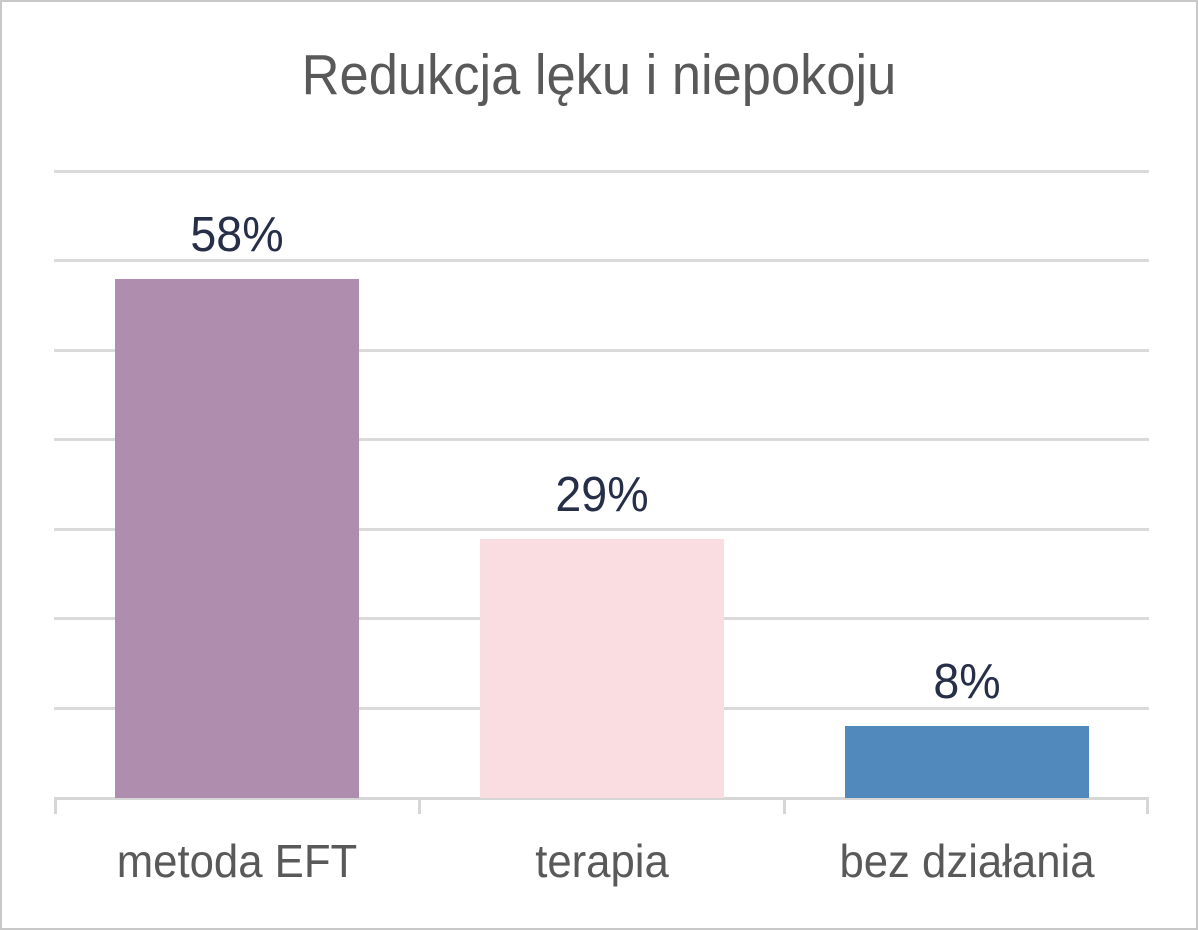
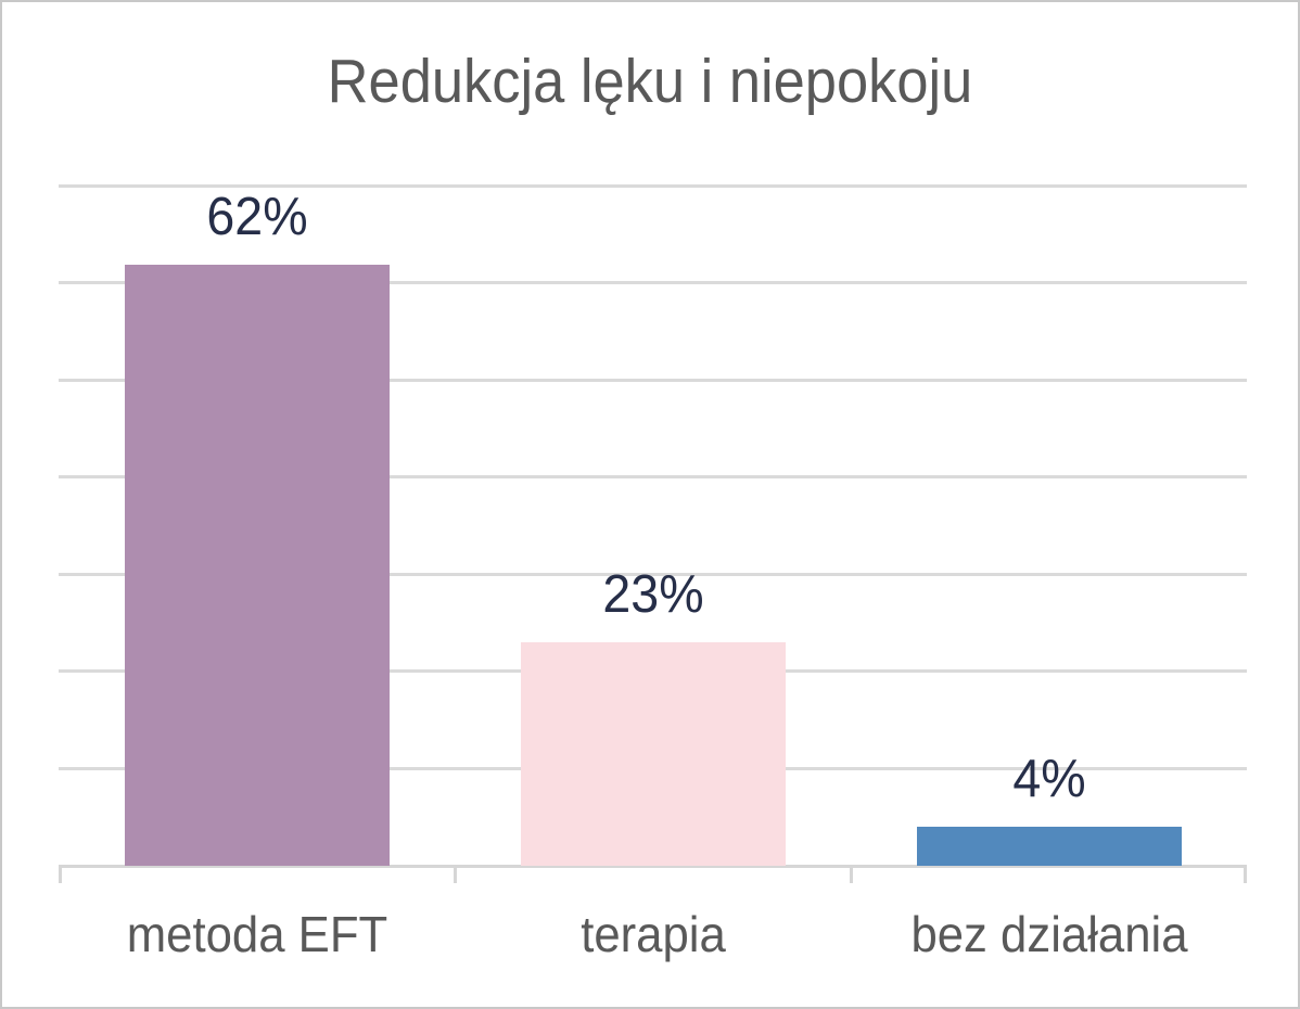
metoda EFT: 58% -> 62%
terapia: 29% -> 23%
bez działania: 8% -> 4%
